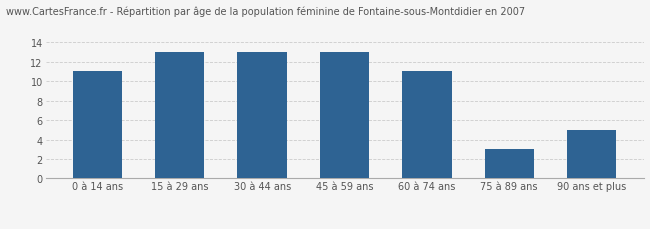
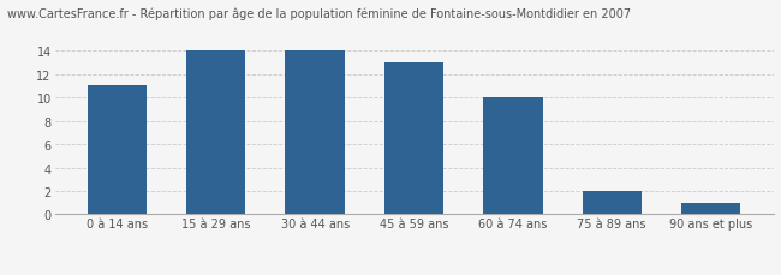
15 à 29 ans: 13 -> 14
30 à 44 ans: 13 -> 14
60 à 74 ans: 11 -> 10
75 à 89 ans: 3 -> 2
90 ans et plus: 5 -> 1
